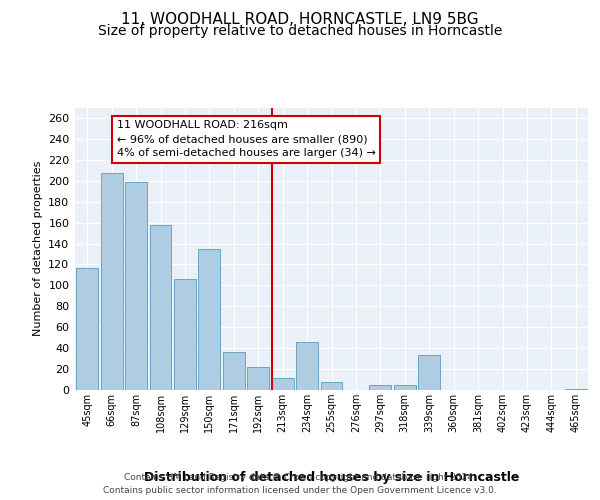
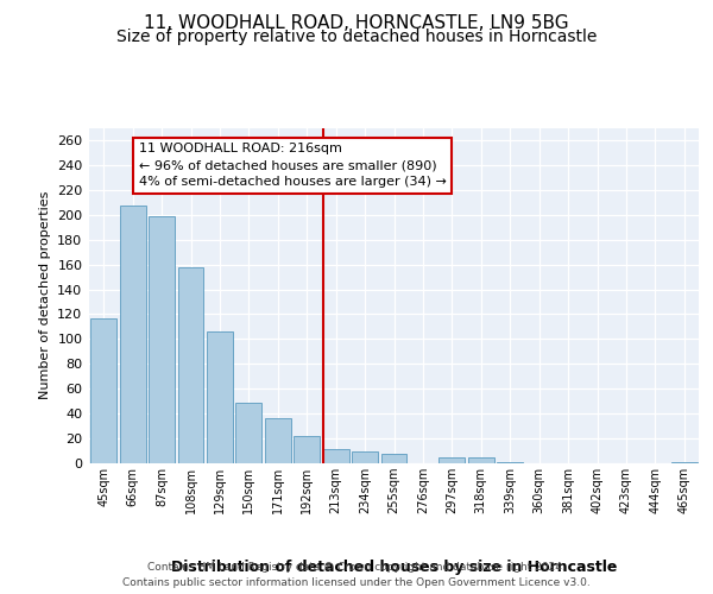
150sqm: 135 -> 49
234sqm: 46 -> 10
339sqm: 33 -> 1
